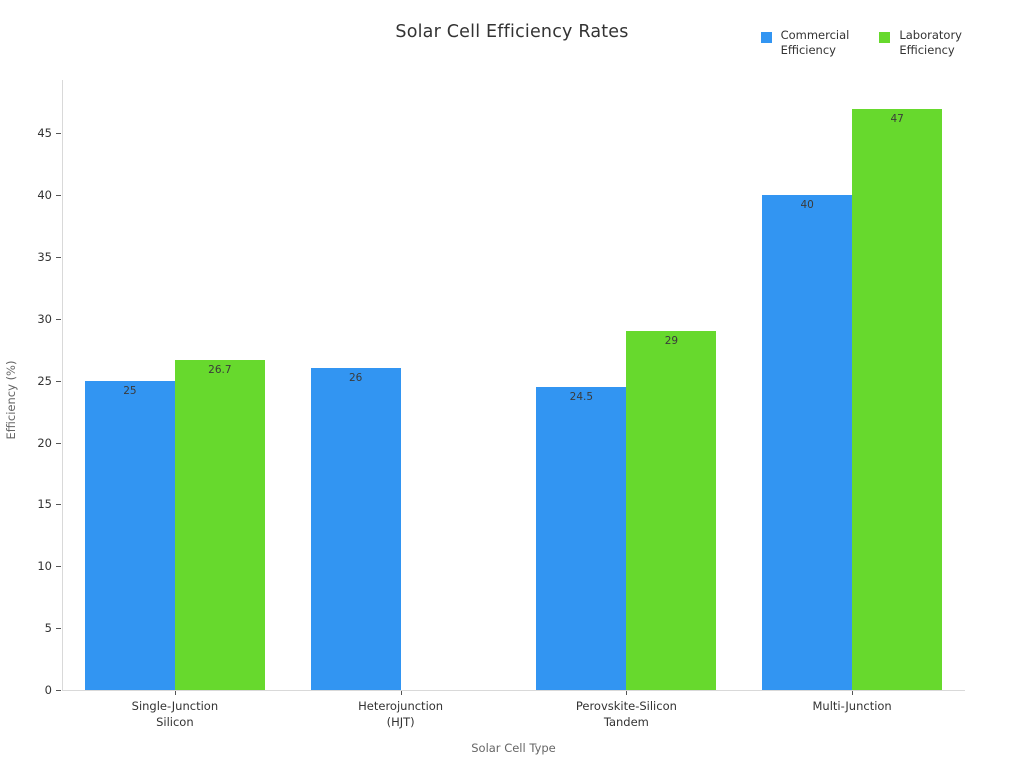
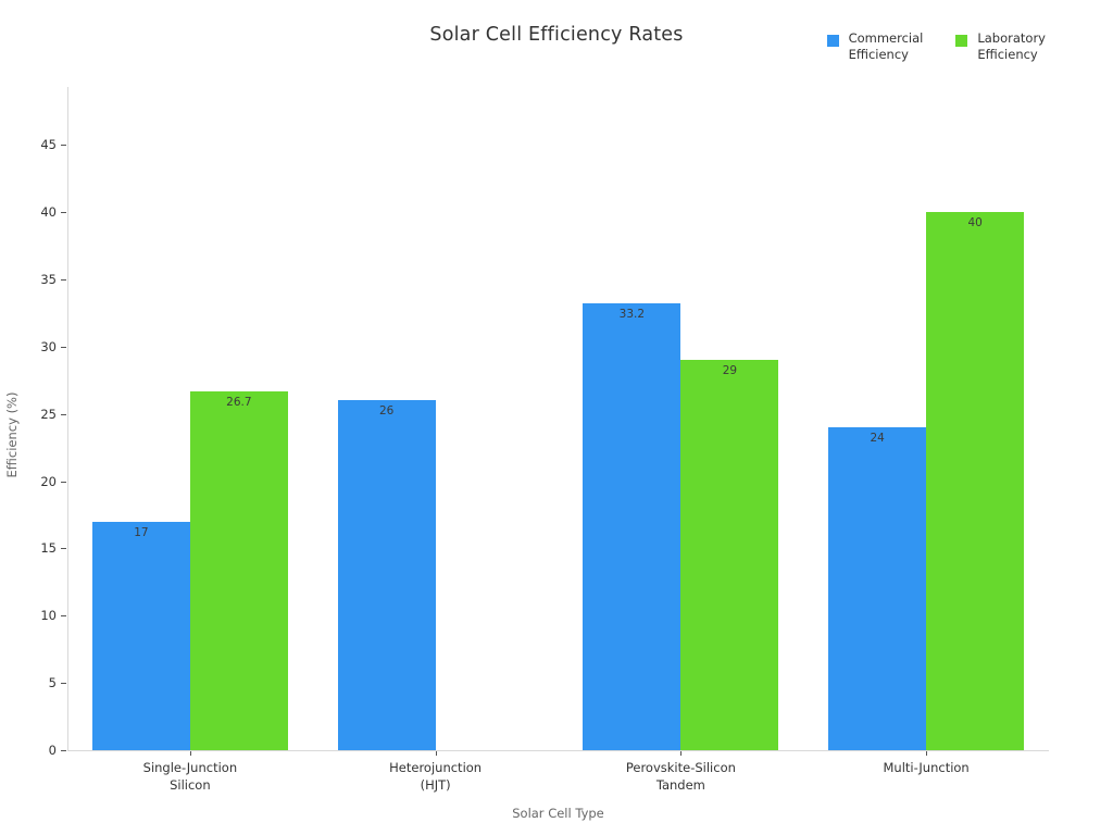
Commercial Efficiency/Single-Junction Silicon: 25 -> 17
Commercial Efficiency/Perovskite-Silicon Tandem: 24.5 -> 33.2
Commercial Efficiency/Multi-Junction: 40 -> 24
Laboratory Efficiency/Multi-Junction: 47 -> 40
